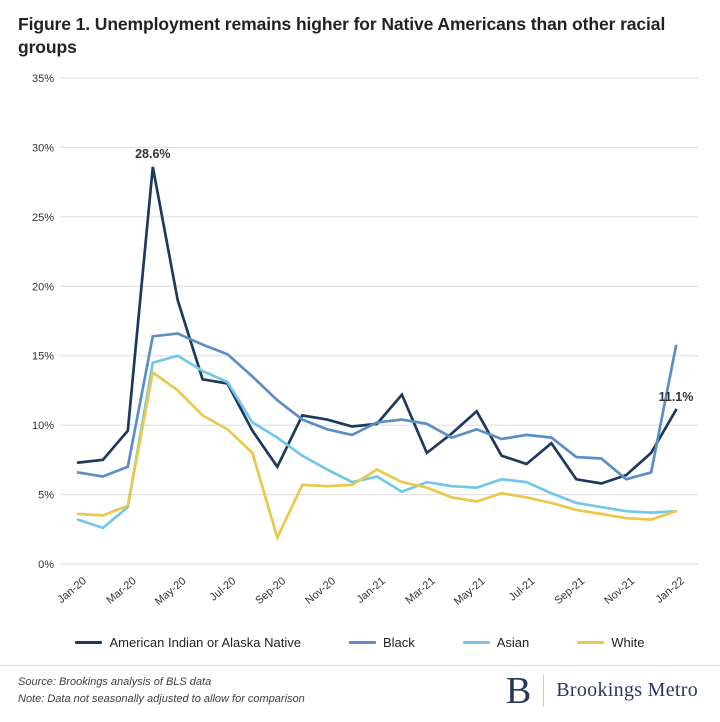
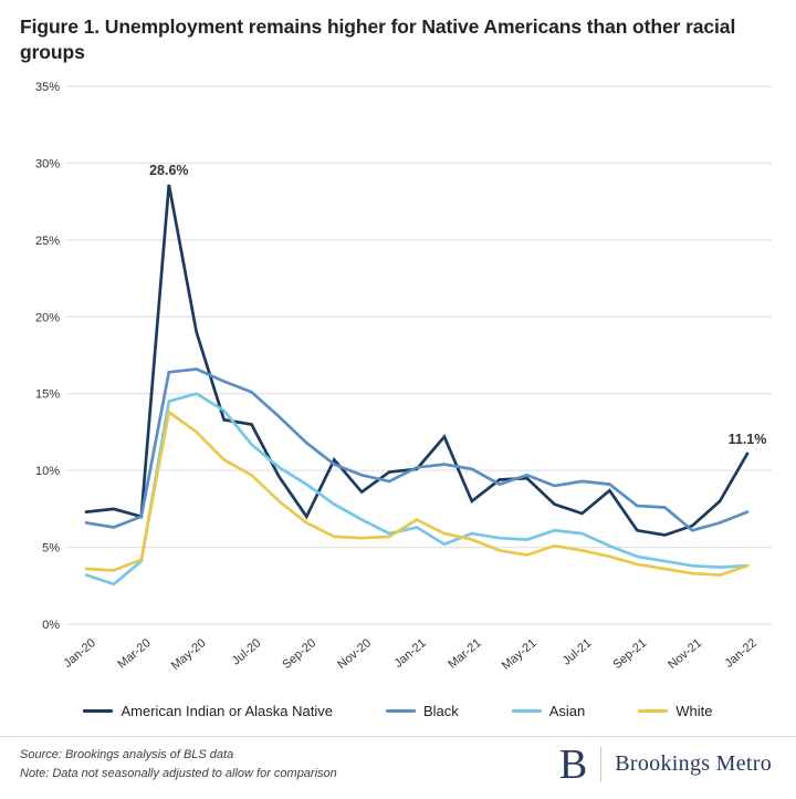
American Indian or Alaska Native/Mar-20: 9.6% -> 7.0%
Asian/Jul-20: 13.1% -> 11.7%
White/Sep-20: 1.9% -> 6.6%
American Indian or Alaska Native/Nov-20: 10.4% -> 8.6%
American Indian or Alaska Native/May-21: 11.0% -> 9.5%
Black/Jan-22: 15.7% -> 7.3%
